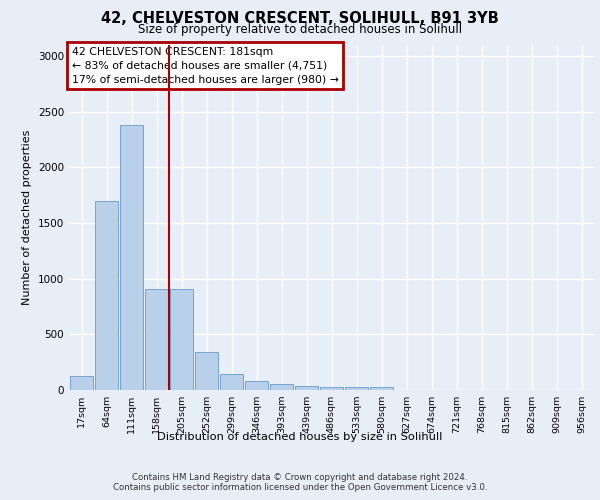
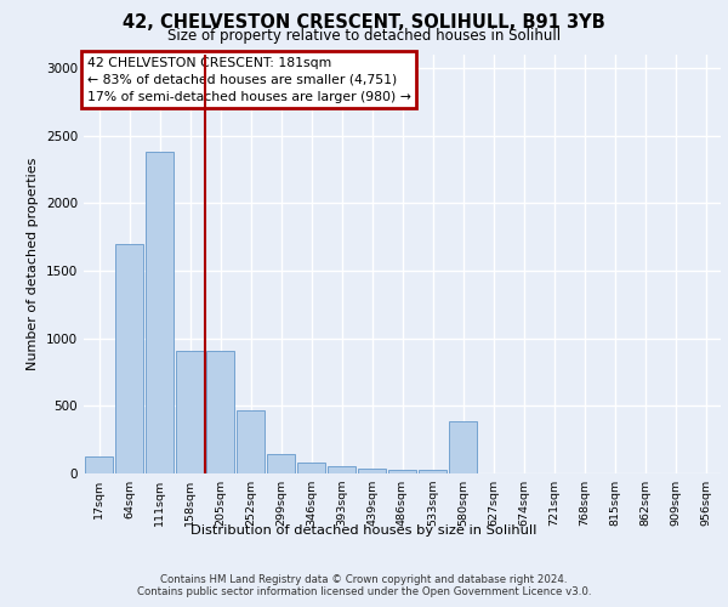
252sqm: 340 -> 470
580sqm: 30 -> 390
